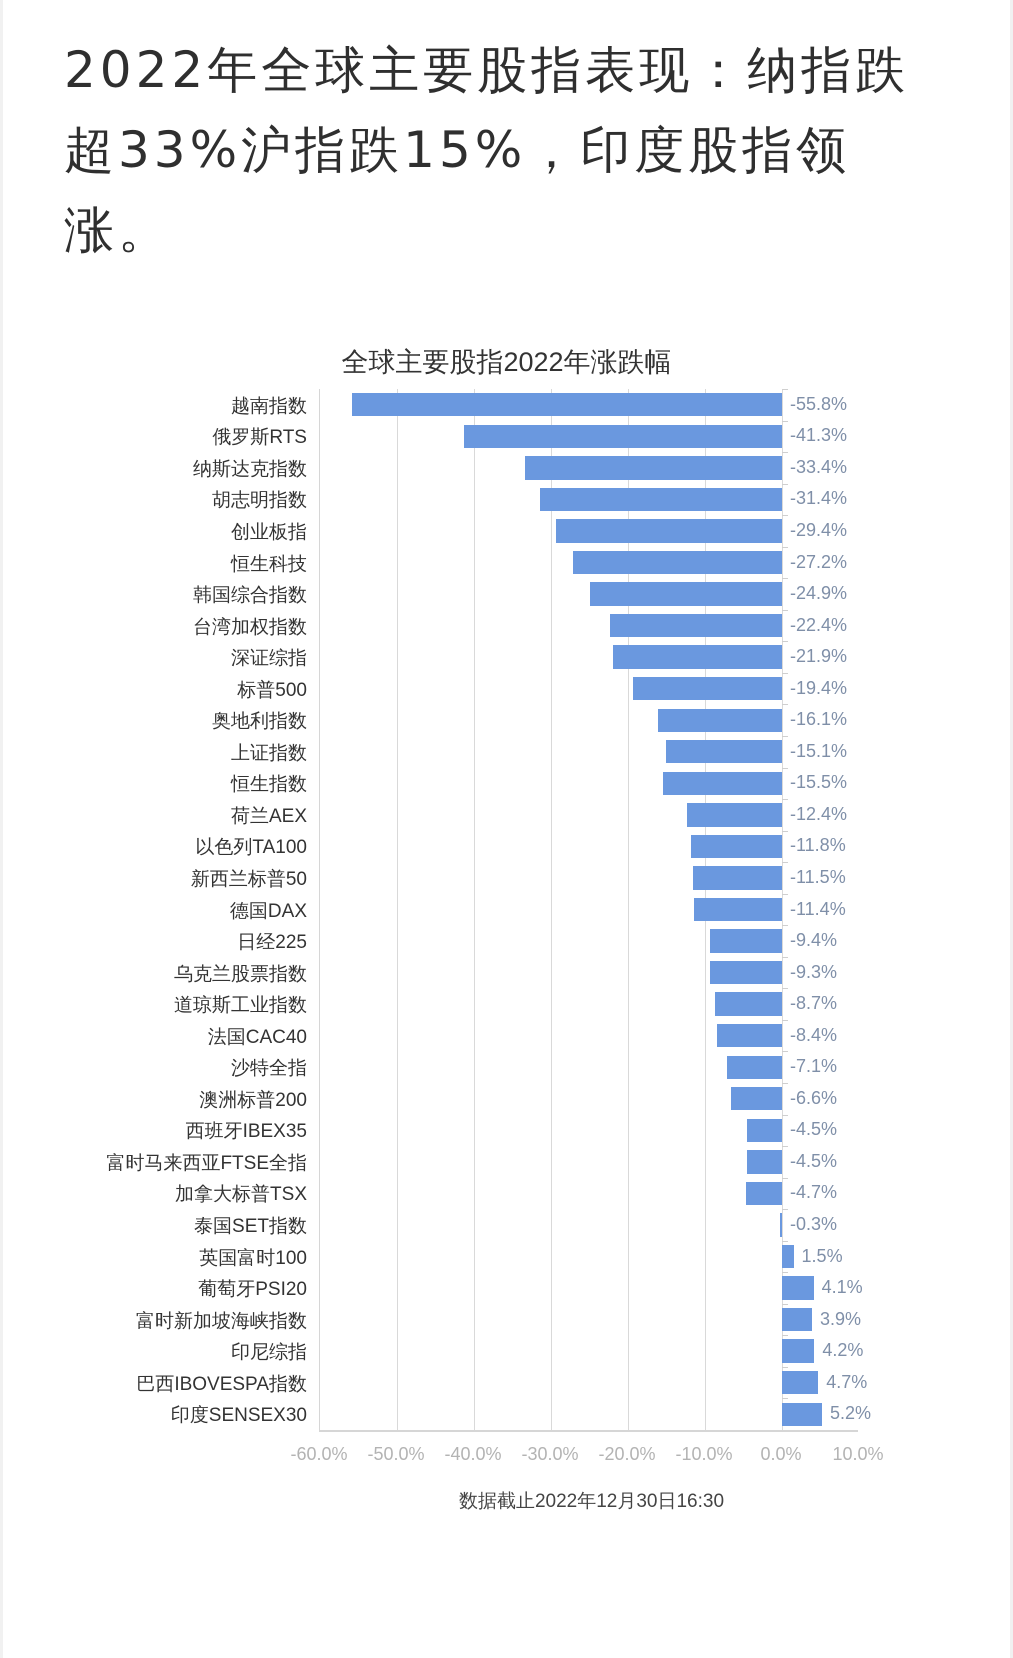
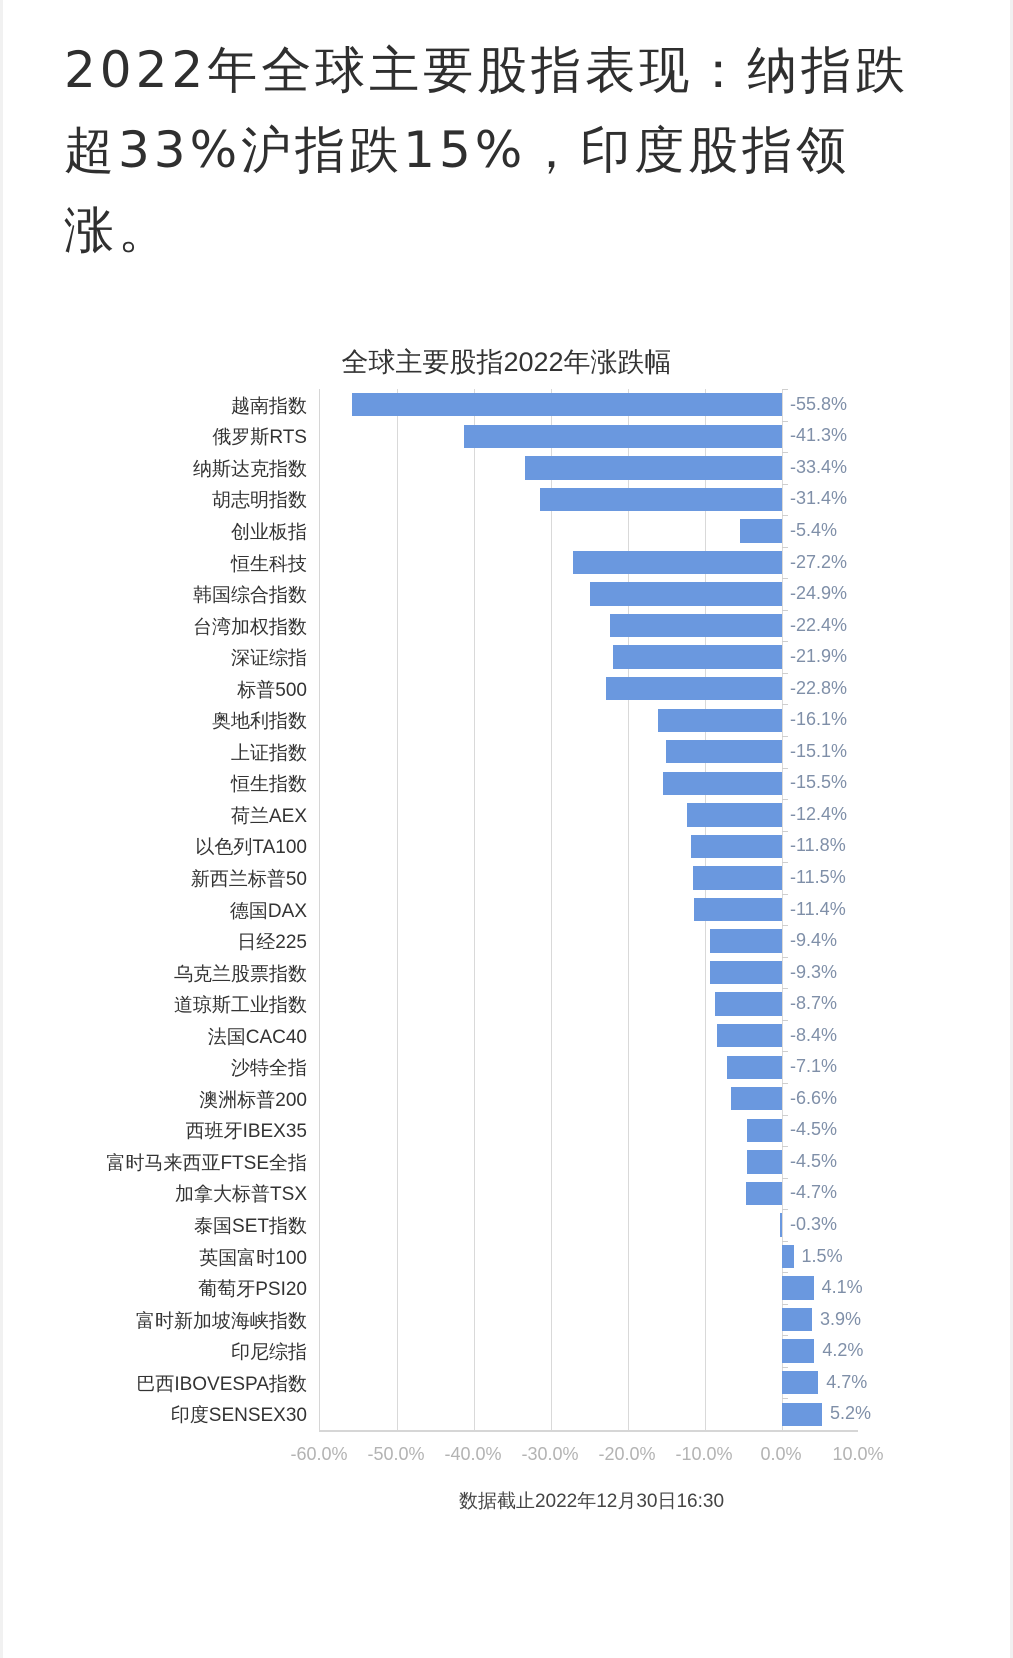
创业板指: -29.4% -> -5.4%
标普500: -19.4% -> -22.8%
